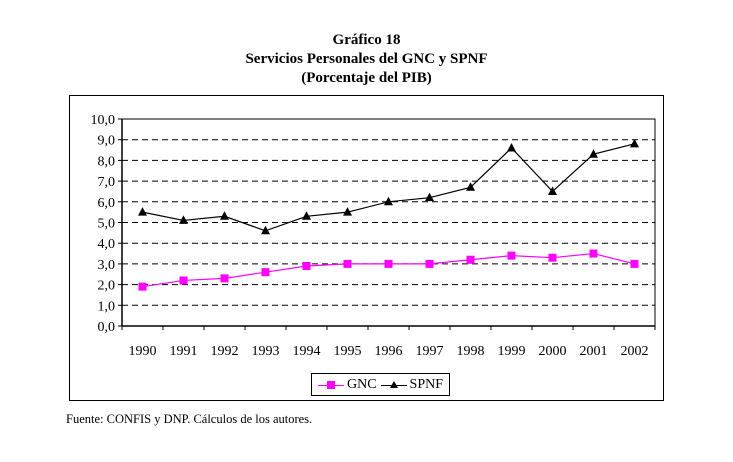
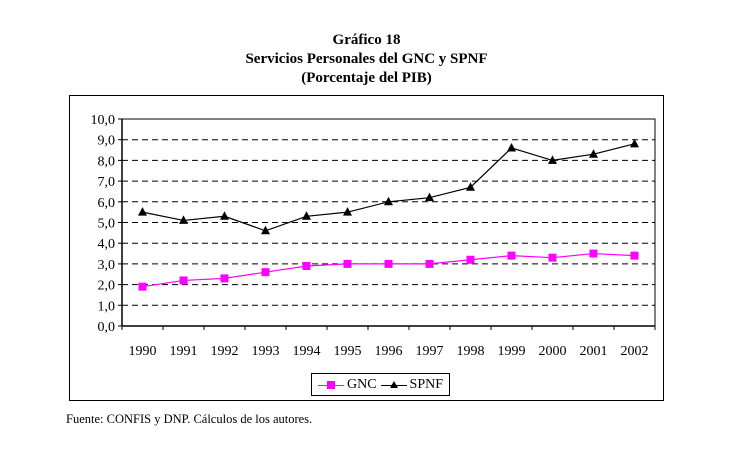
SPNF/2000: 6,5 -> 8,0
GNC/2002: 3,0 -> 3,4
